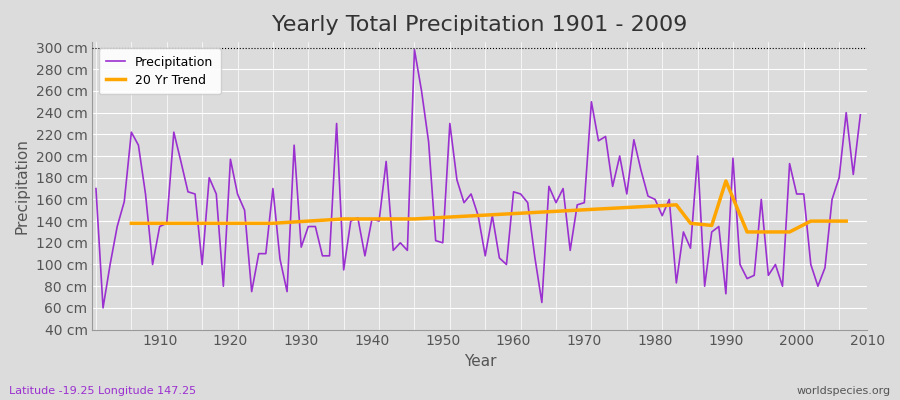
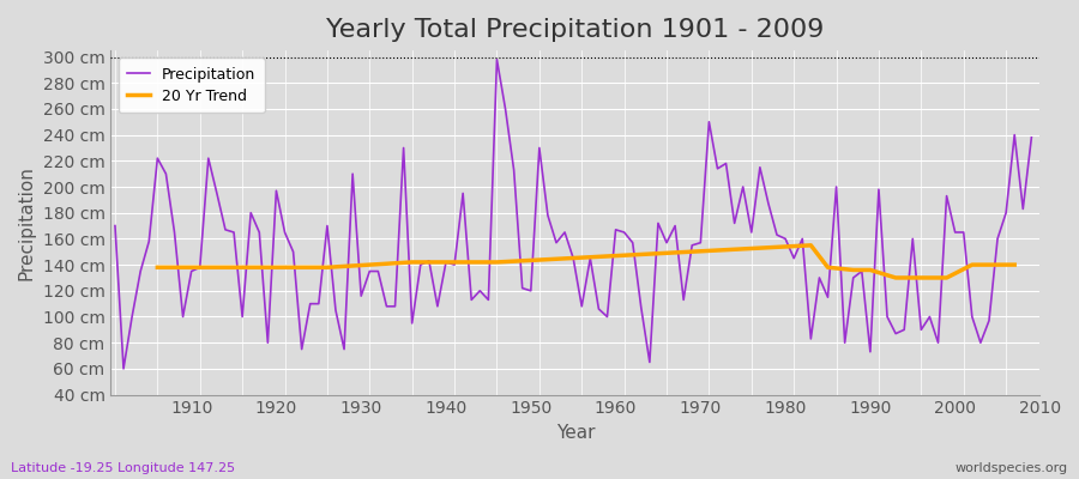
20 Yr Trend/1990: 177 cm -> 136 cm
